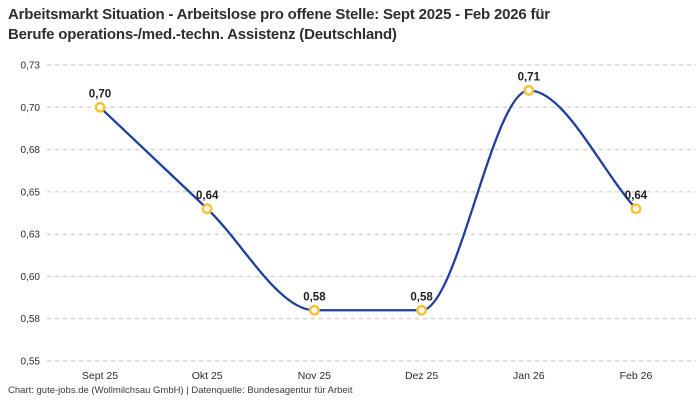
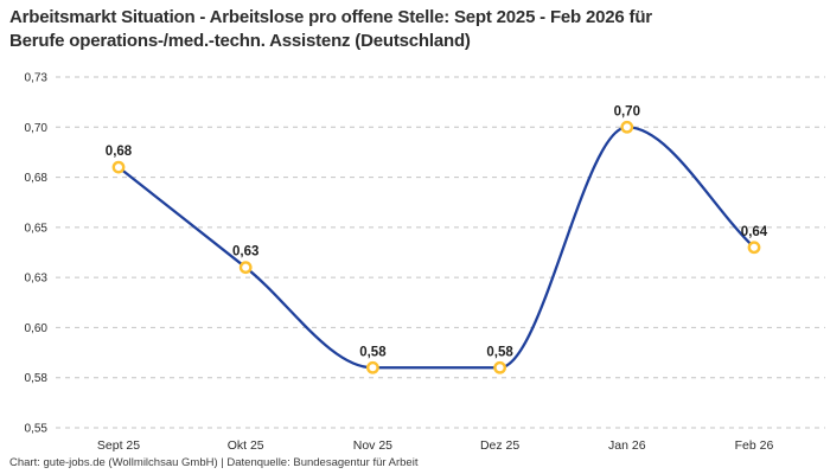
Sept 25: 0,70 -> 0,68
Okt 25: 0,64 -> 0,63
Jan 26: 0,71 -> 0,70
